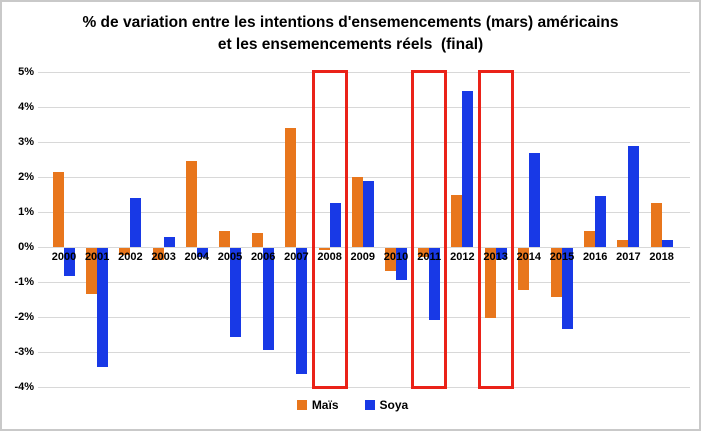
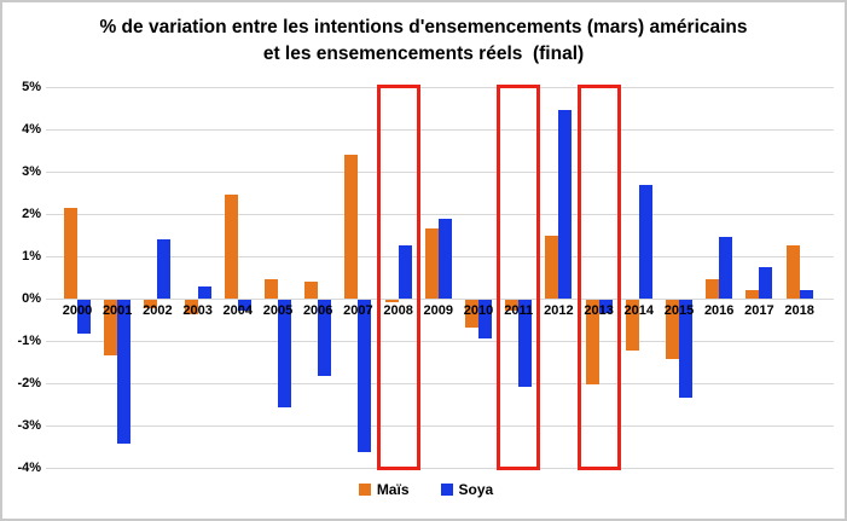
Soya/2006: -2.9% -> -1.8%
Maïs/2009: 2.0% -> 1.6%
Soya/2017: 2.9% -> 0.8%
